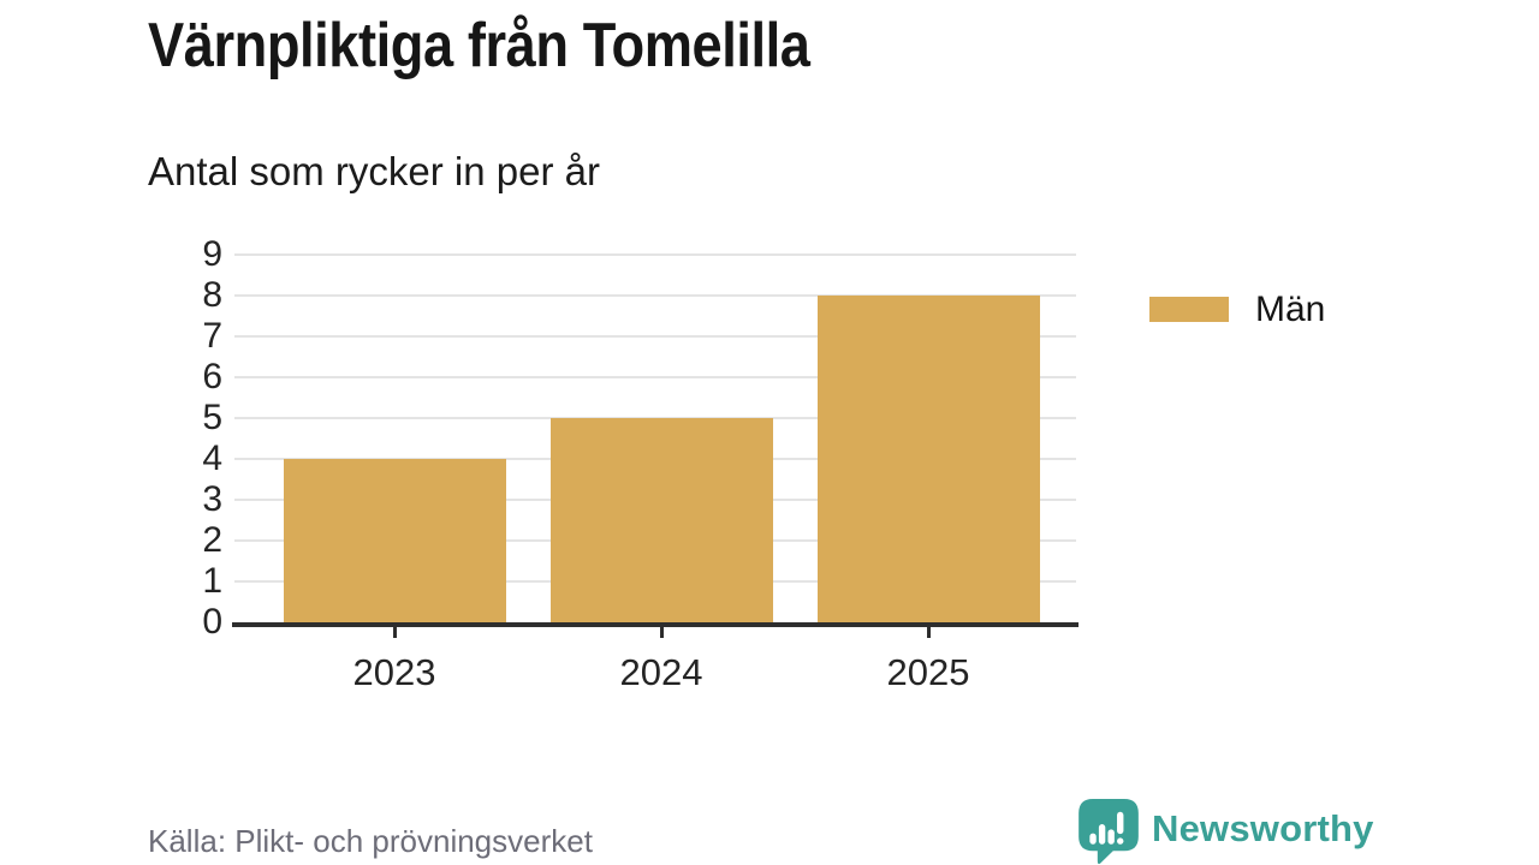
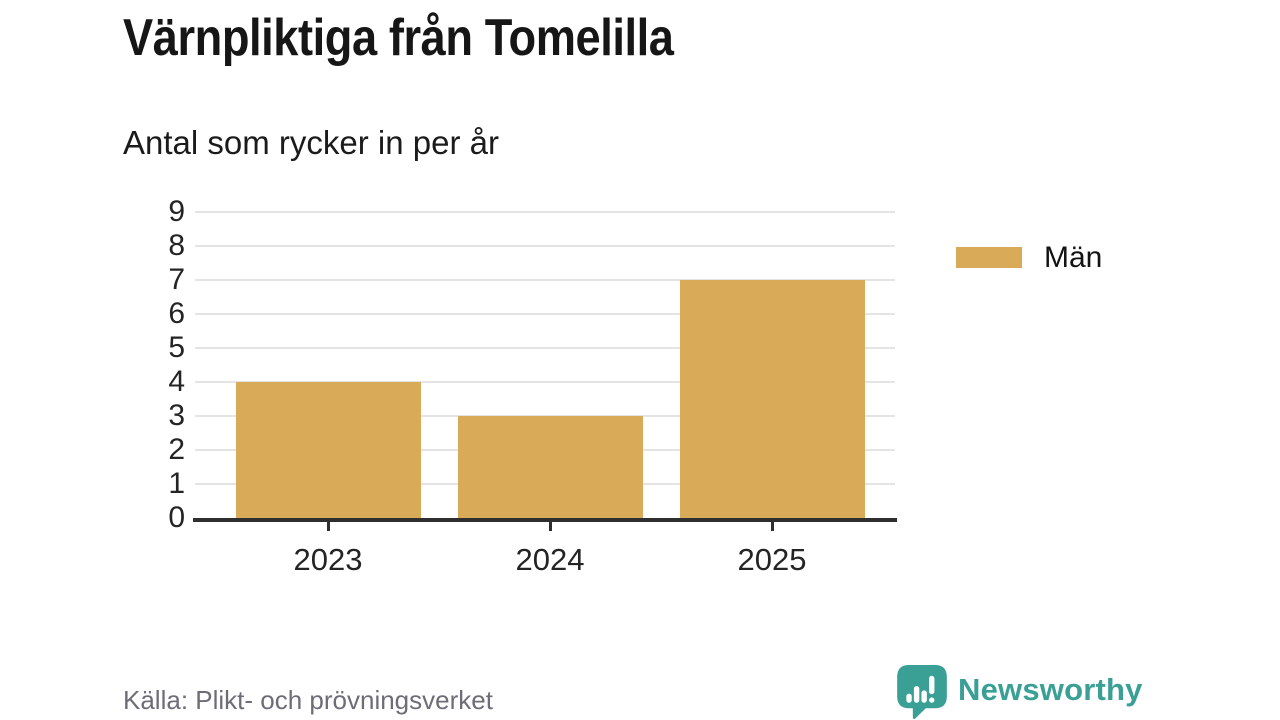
2024: 5 -> 3
2025: 8 -> 7
